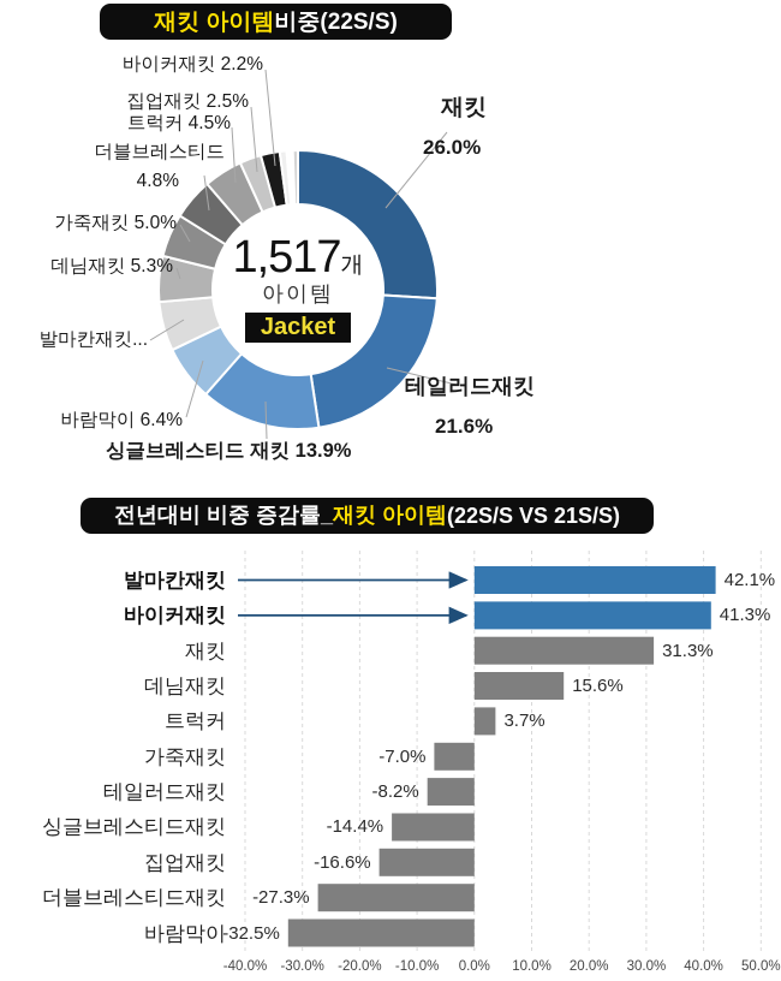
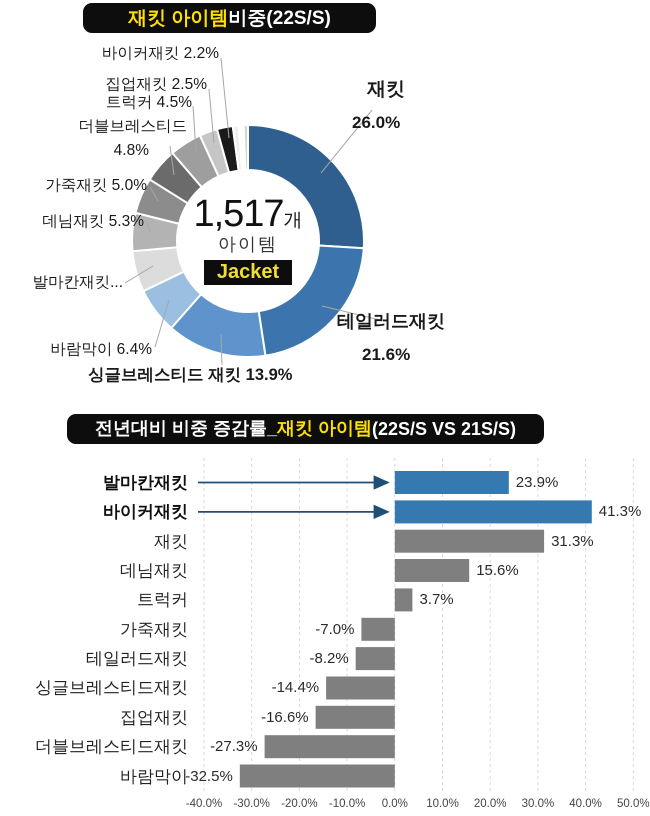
전년대비 비중 증감률_재킷 아이템(22S/S VS 21S/S)/발마칸재킷: 42.1% -> 23.9%
